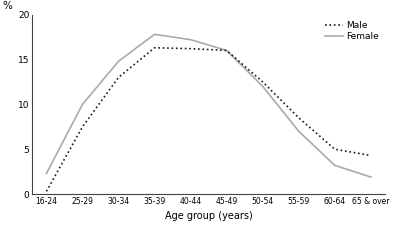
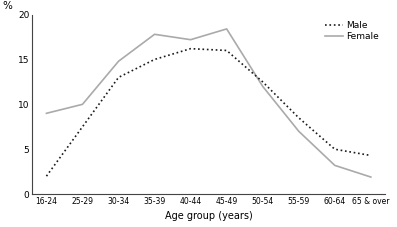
Male/16-24: 0.3 -> 2.0
Female/16-24: 2.3 -> 9.0
Male/35-39: 16.3 -> 15.0
Female/45-49: 16.0 -> 18.4
